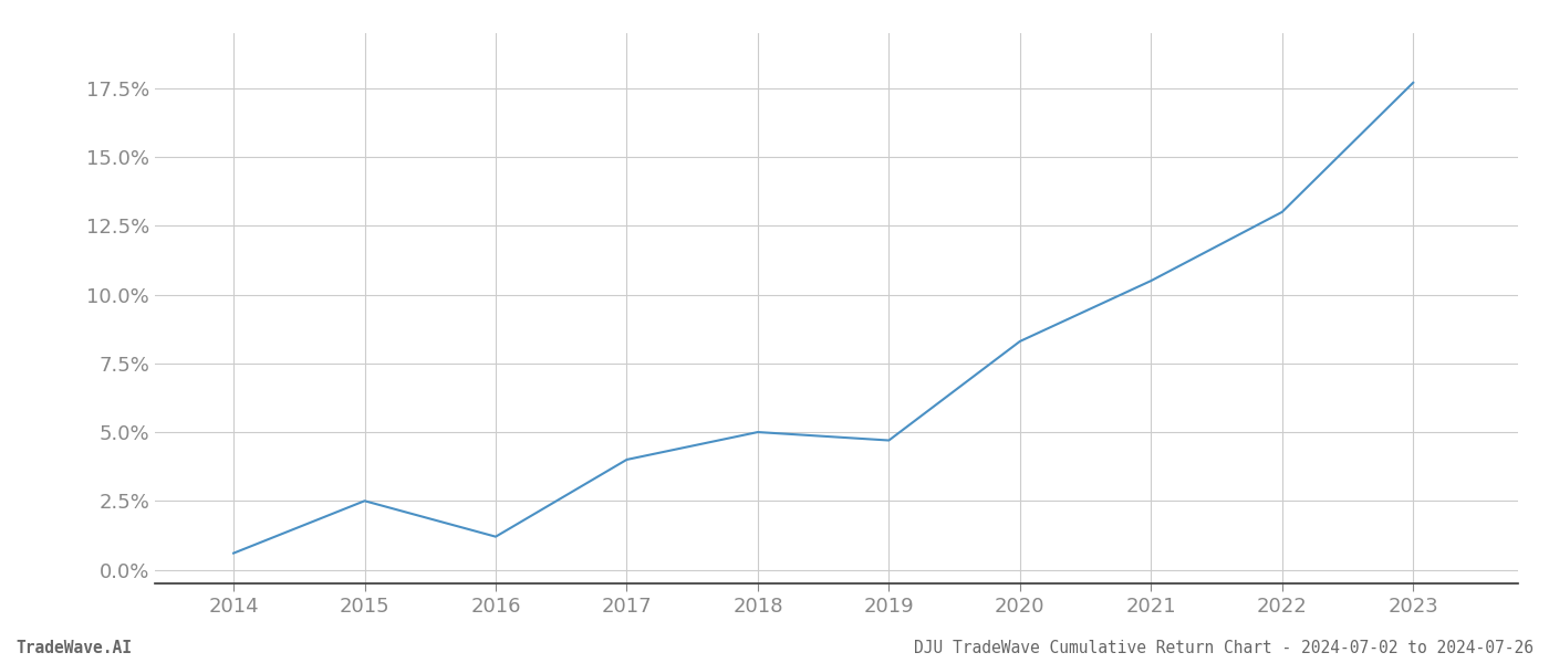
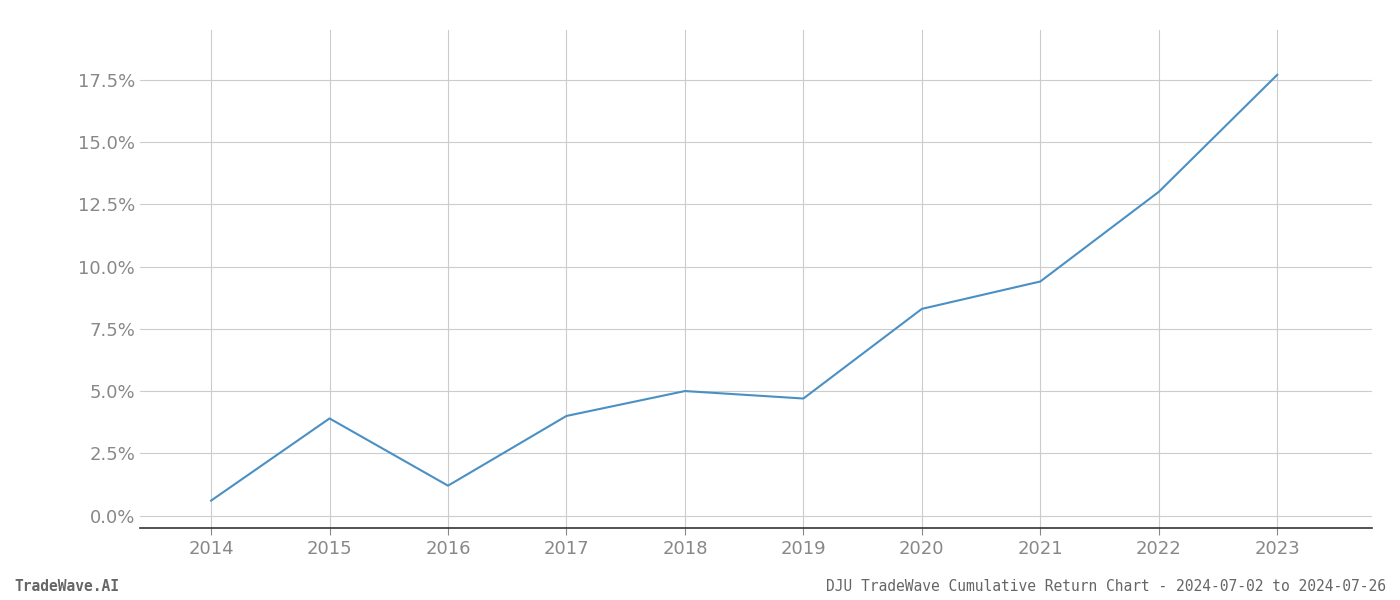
2015: 2.5% -> 3.9%
2021: 10.5% -> 9.4%
